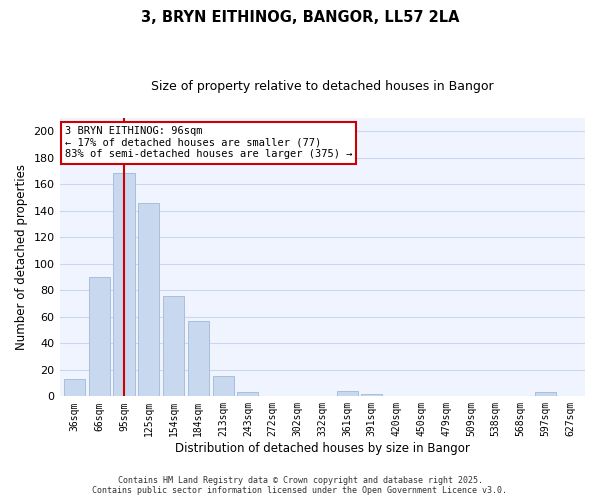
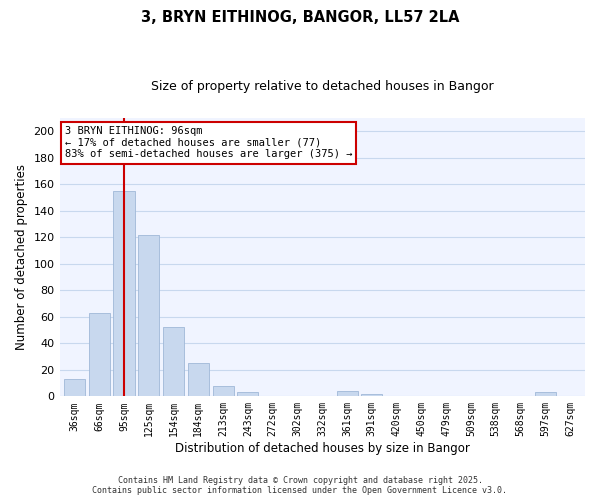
66sqm: 90 -> 63
95sqm: 168 -> 155
125sqm: 146 -> 122
154sqm: 76 -> 52
184sqm: 57 -> 25
213sqm: 15 -> 8
